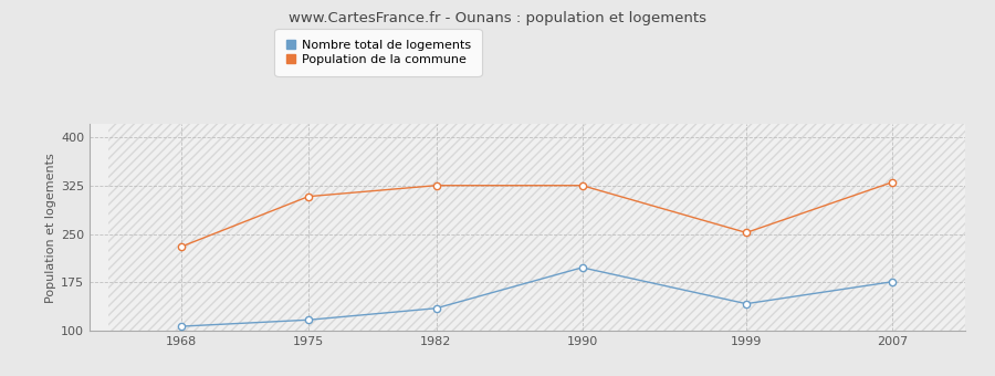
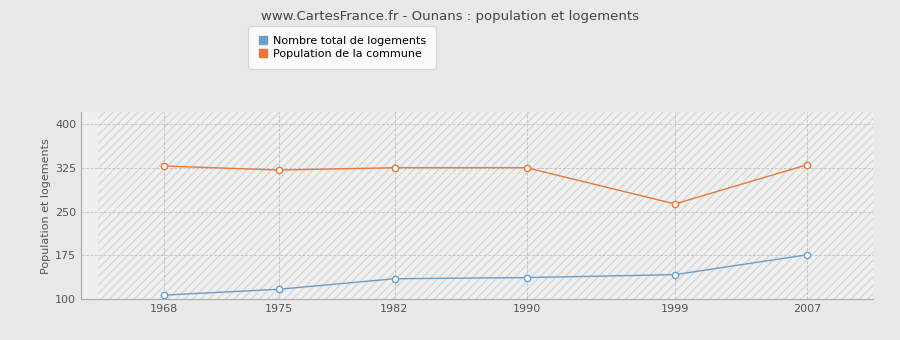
Population de la commune/1968: 230 -> 328
Population de la commune/1975: 308 -> 321
Nombre total de logements/1990: 198 -> 137
Population de la commune/1999: 252 -> 263
